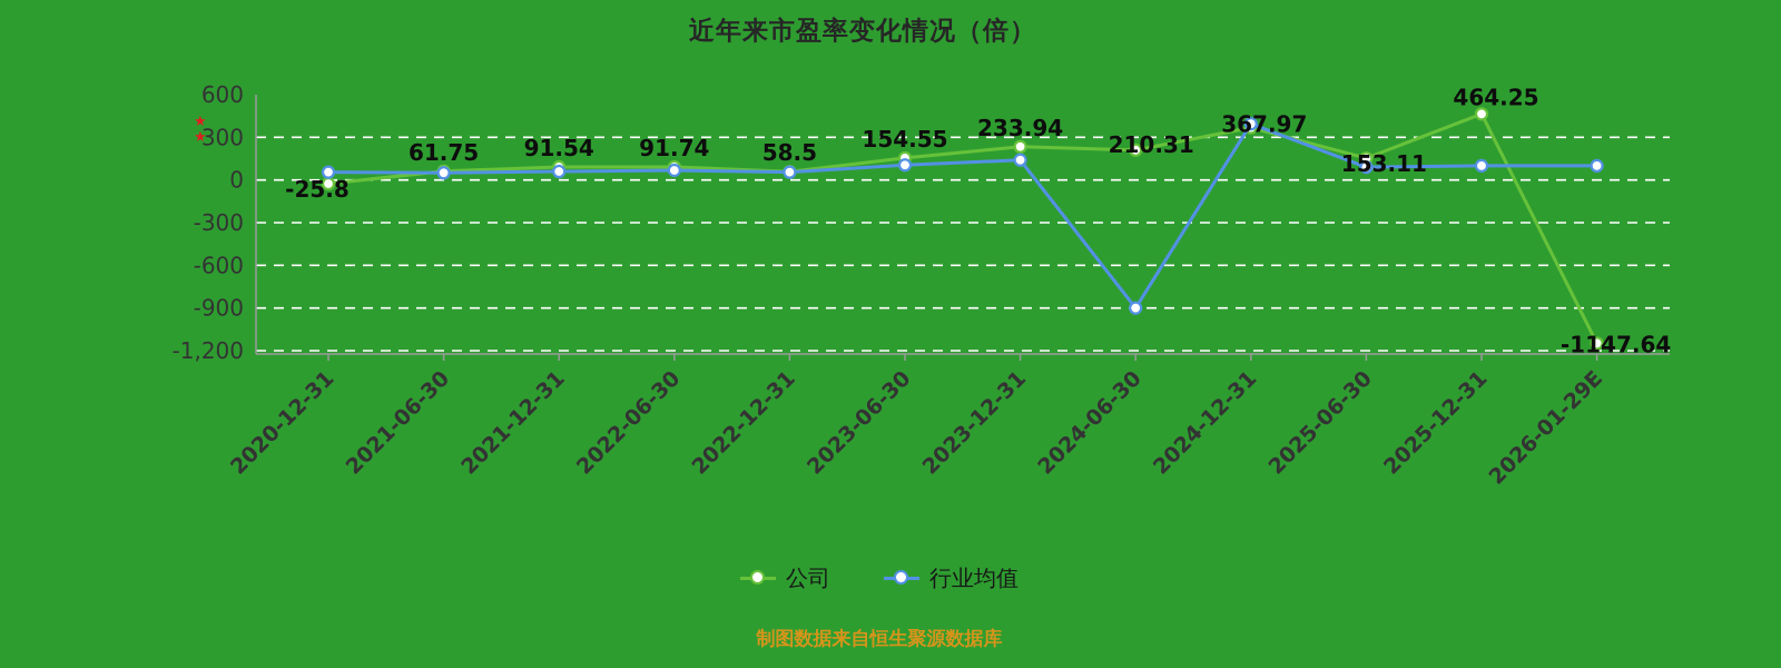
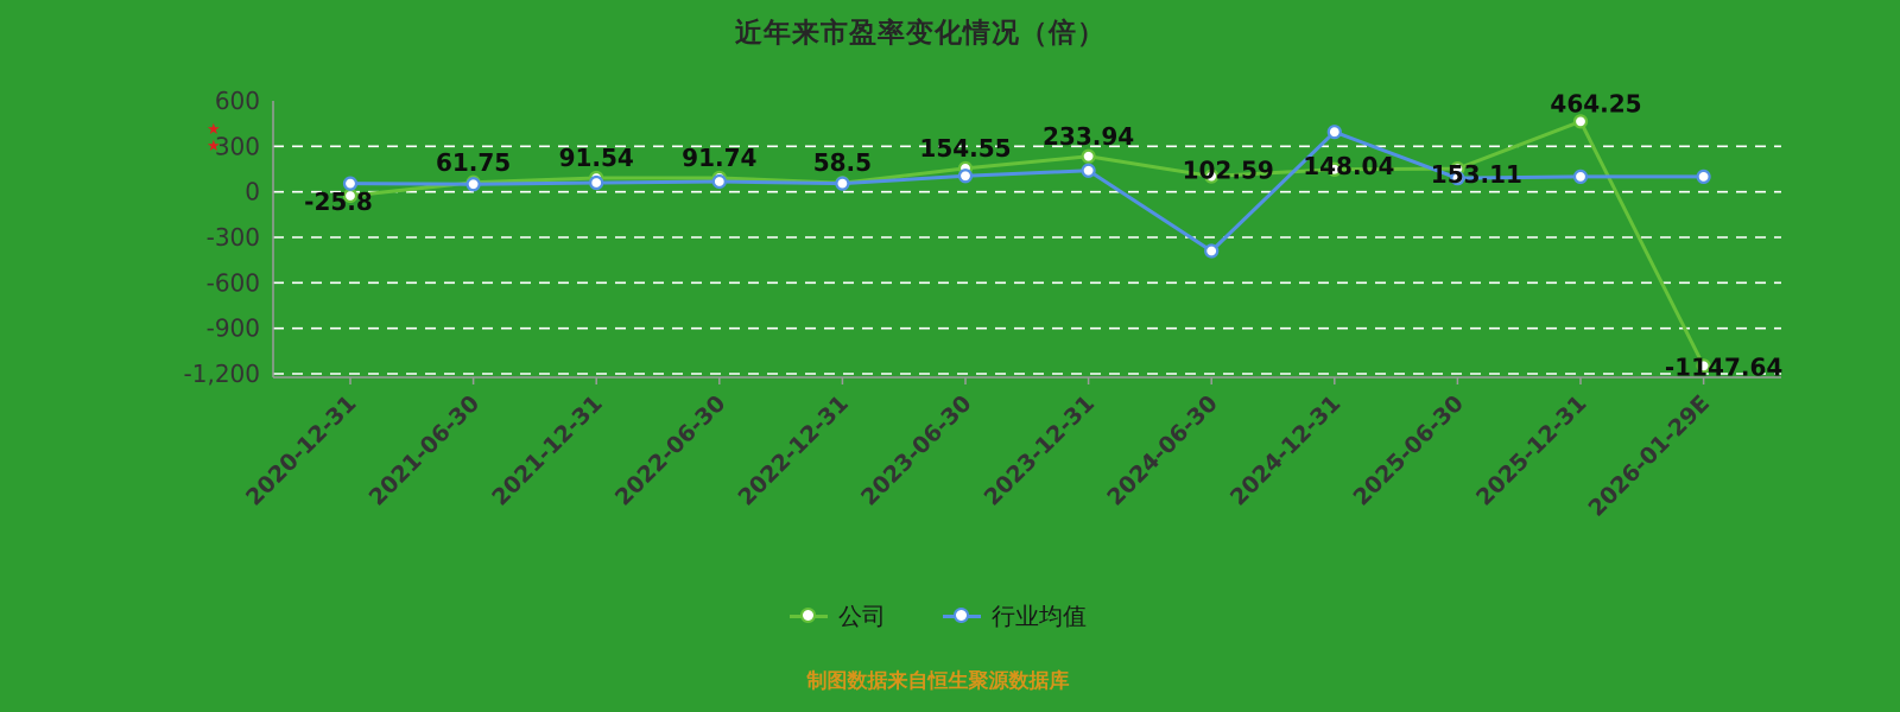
公司/2024-06-30: 210.31 -> 102.59
行业均值/2024-06-30: -900 -> -390
公司/2024-12-31: 367.97 -> 148.04
